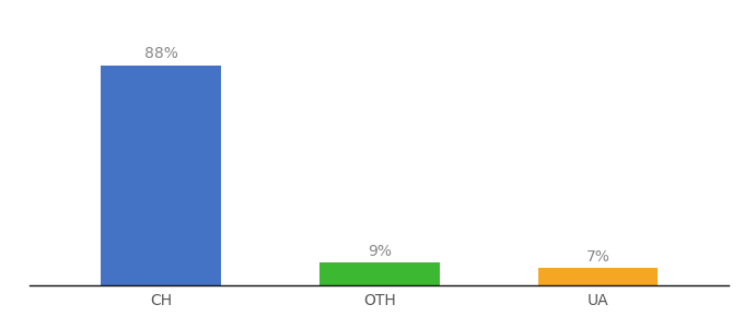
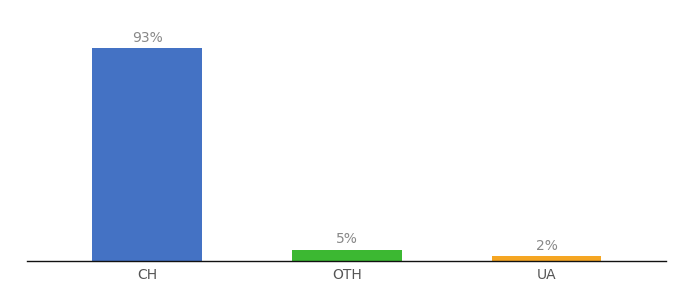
CH: 88% -> 93%
OTH: 9% -> 5%
UA: 7% -> 2%
